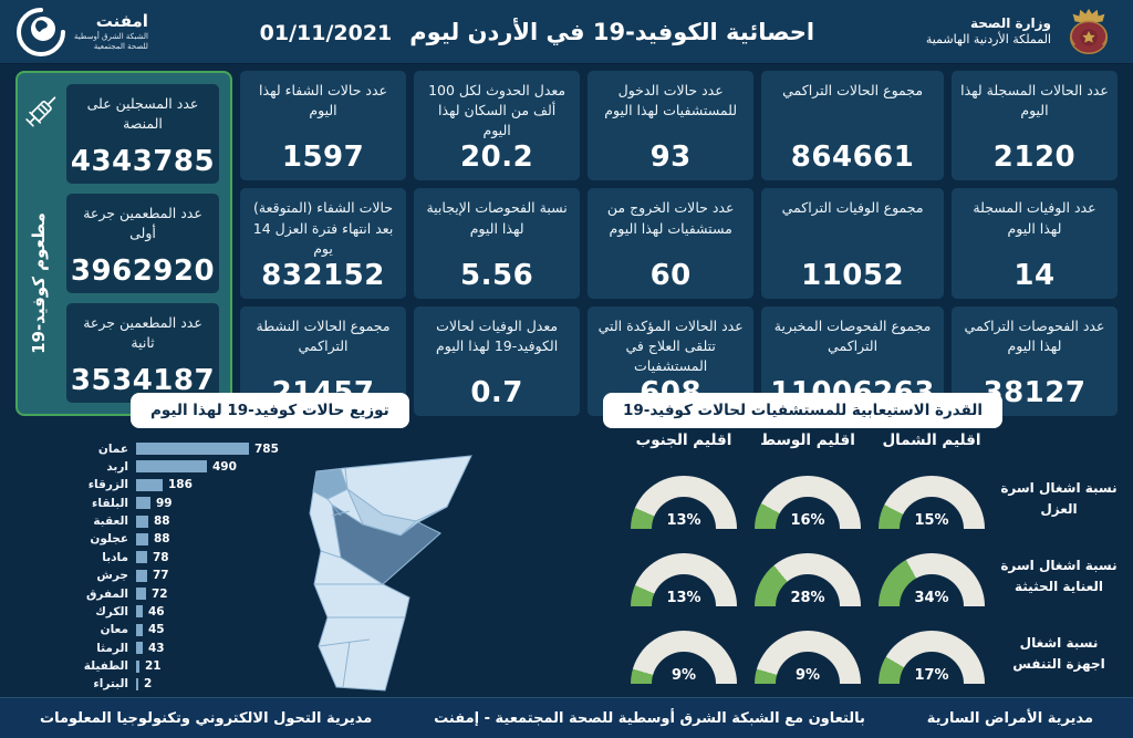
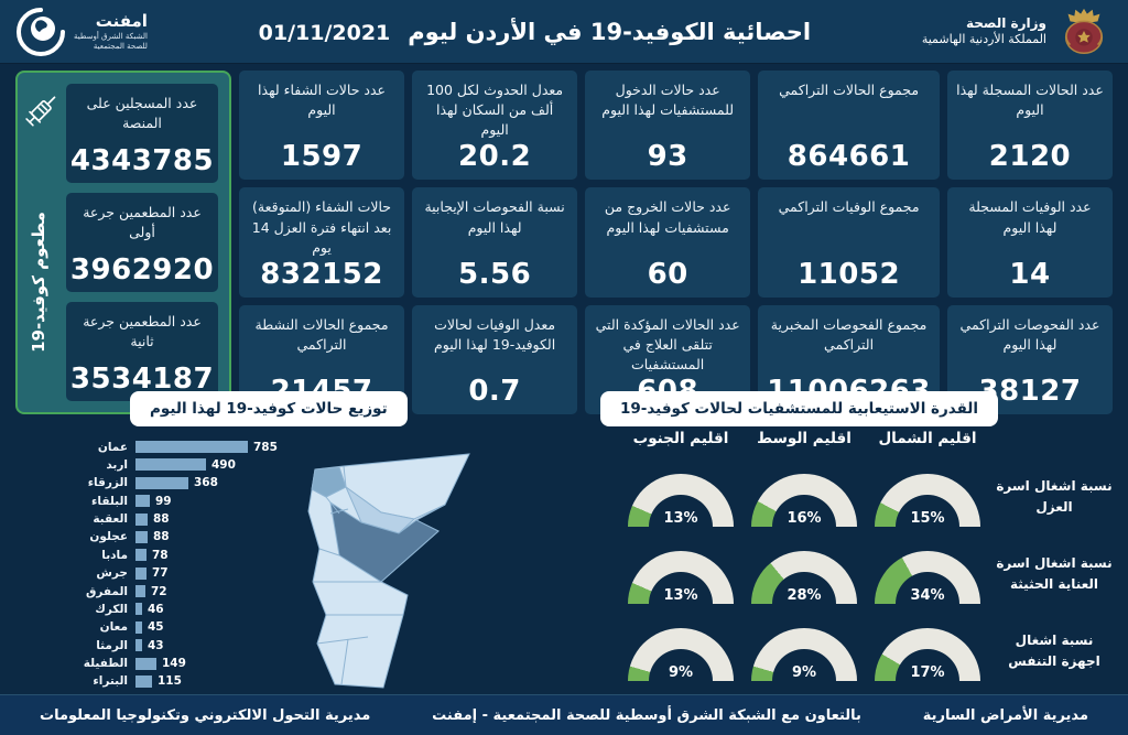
توزيع حالات كوفيد-19 لهذا اليوم/الزرقاء: 186 -> 368
توزيع حالات كوفيد-19 لهذا اليوم/الطفيلة: 21 -> 149
توزيع حالات كوفيد-19 لهذا اليوم/البتراء: 2 -> 115
